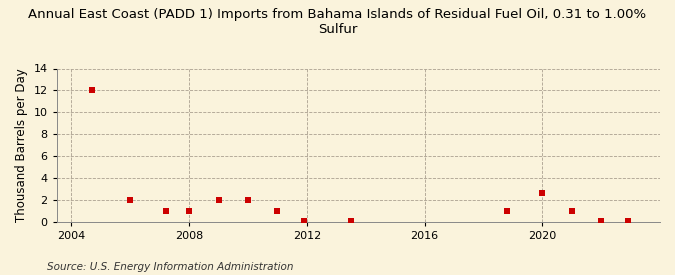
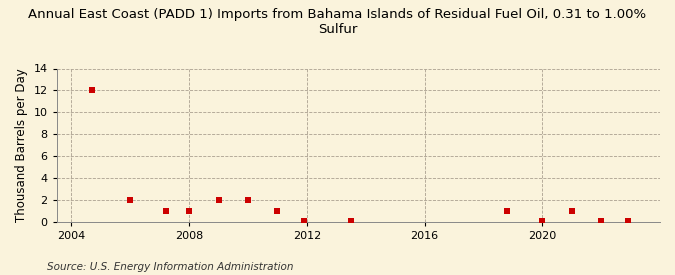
2020: 2.6 -> 0.1
